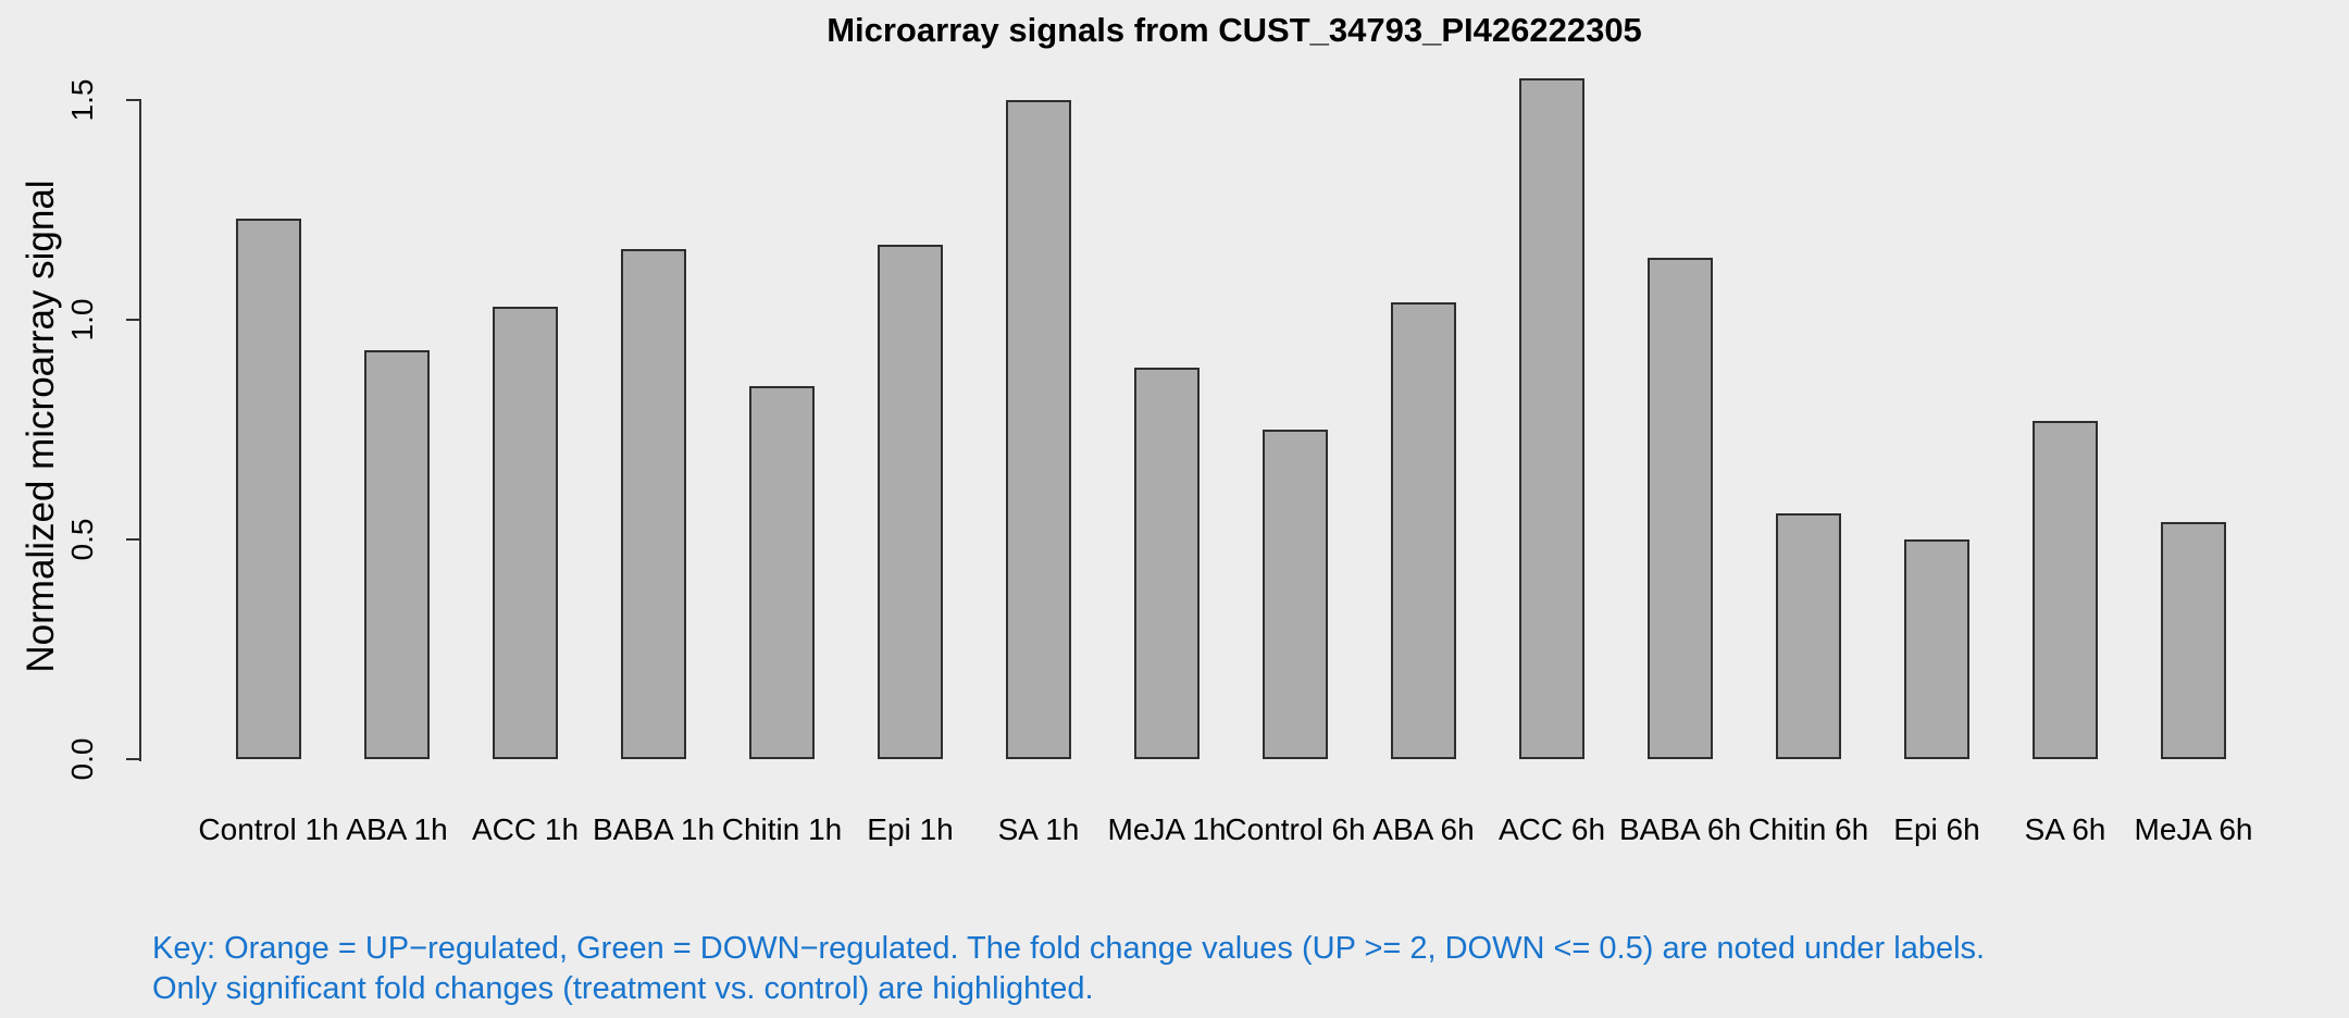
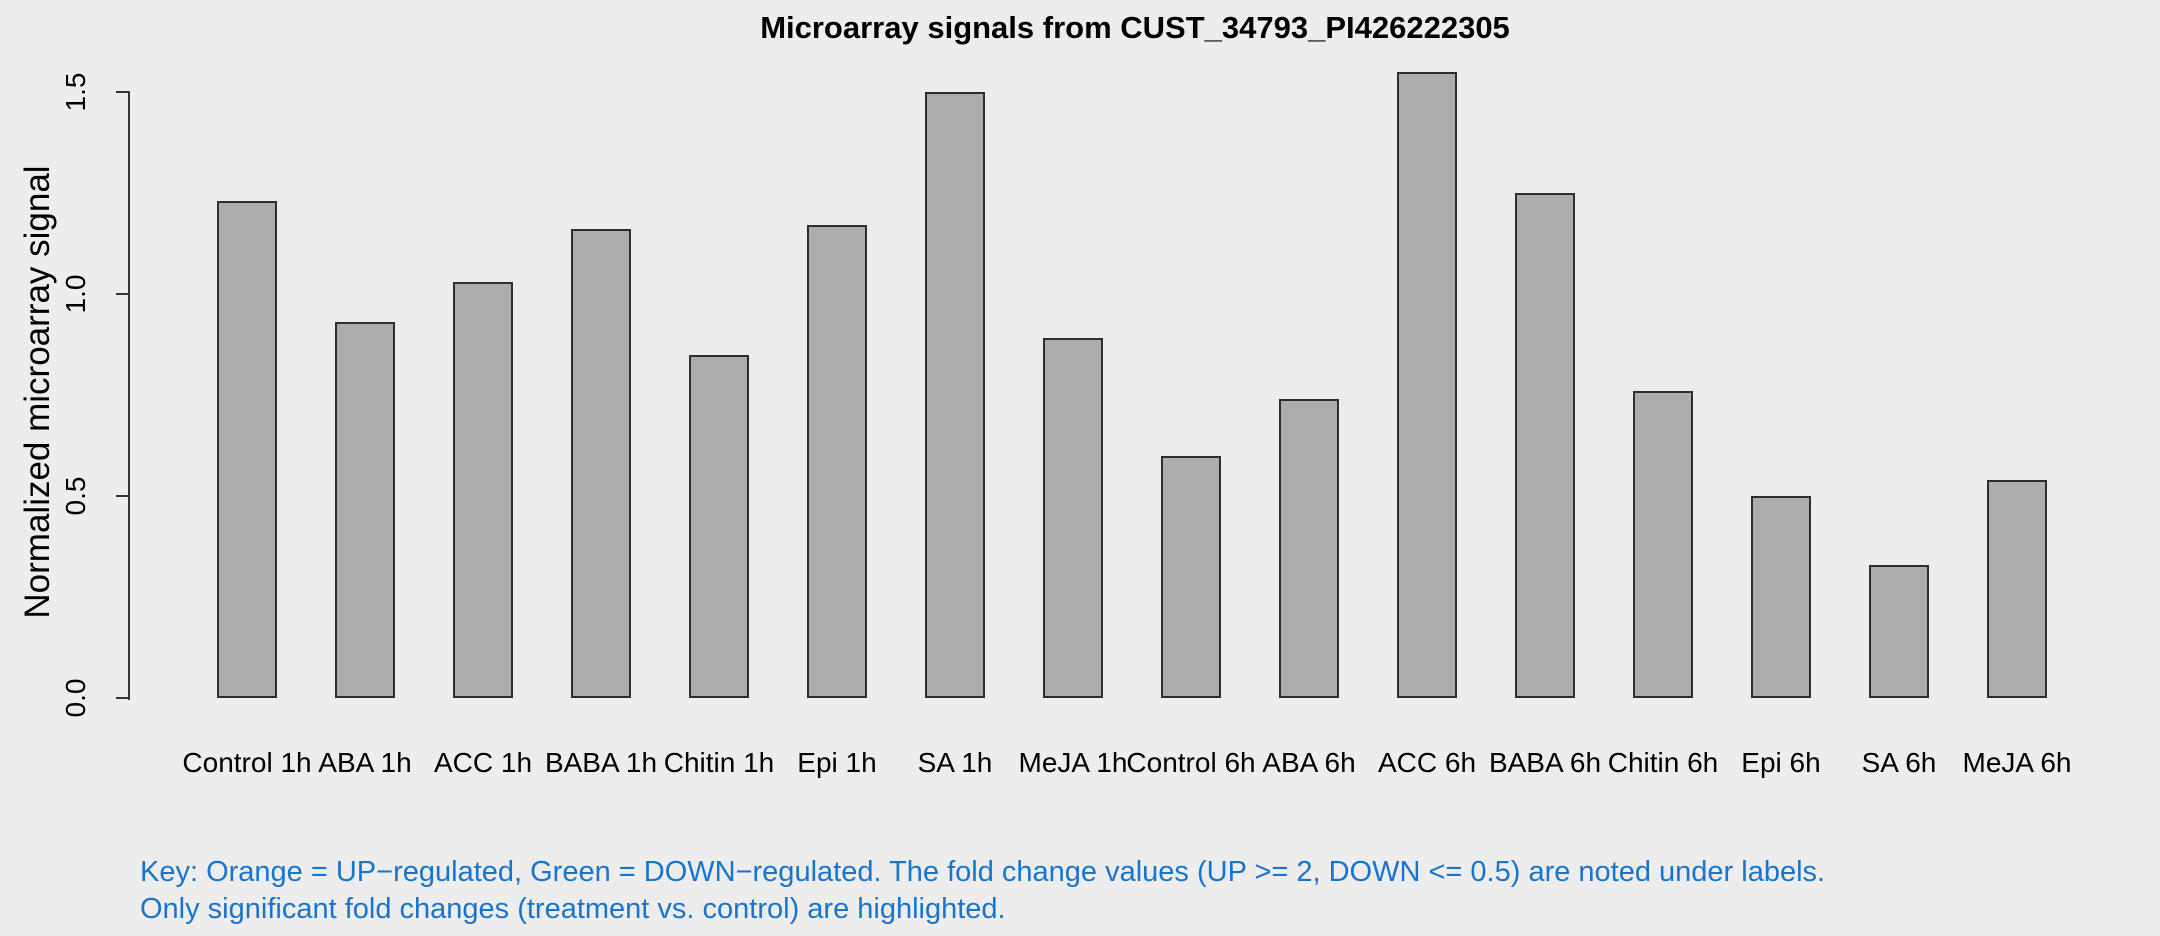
Control 6h: 0.75 -> 0.60
ABA 6h: 1.04 -> 0.74
BABA 6h: 1.14 -> 1.25
Chitin 6h: 0.56 -> 0.76
SA 6h: 0.77 -> 0.33
